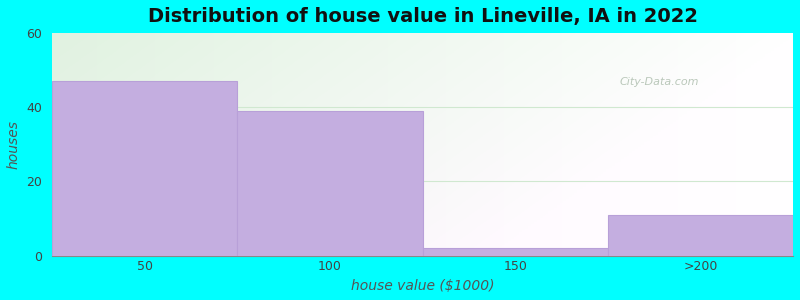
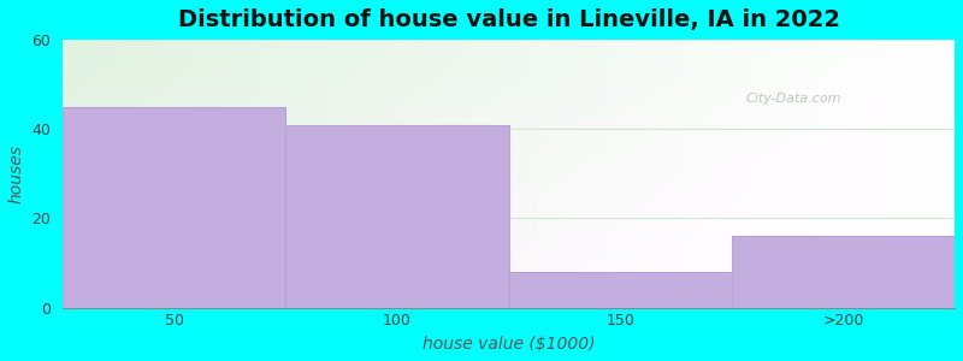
50: 47 -> 45
100: 39 -> 41
150: 2 -> 8
>200: 11 -> 16
